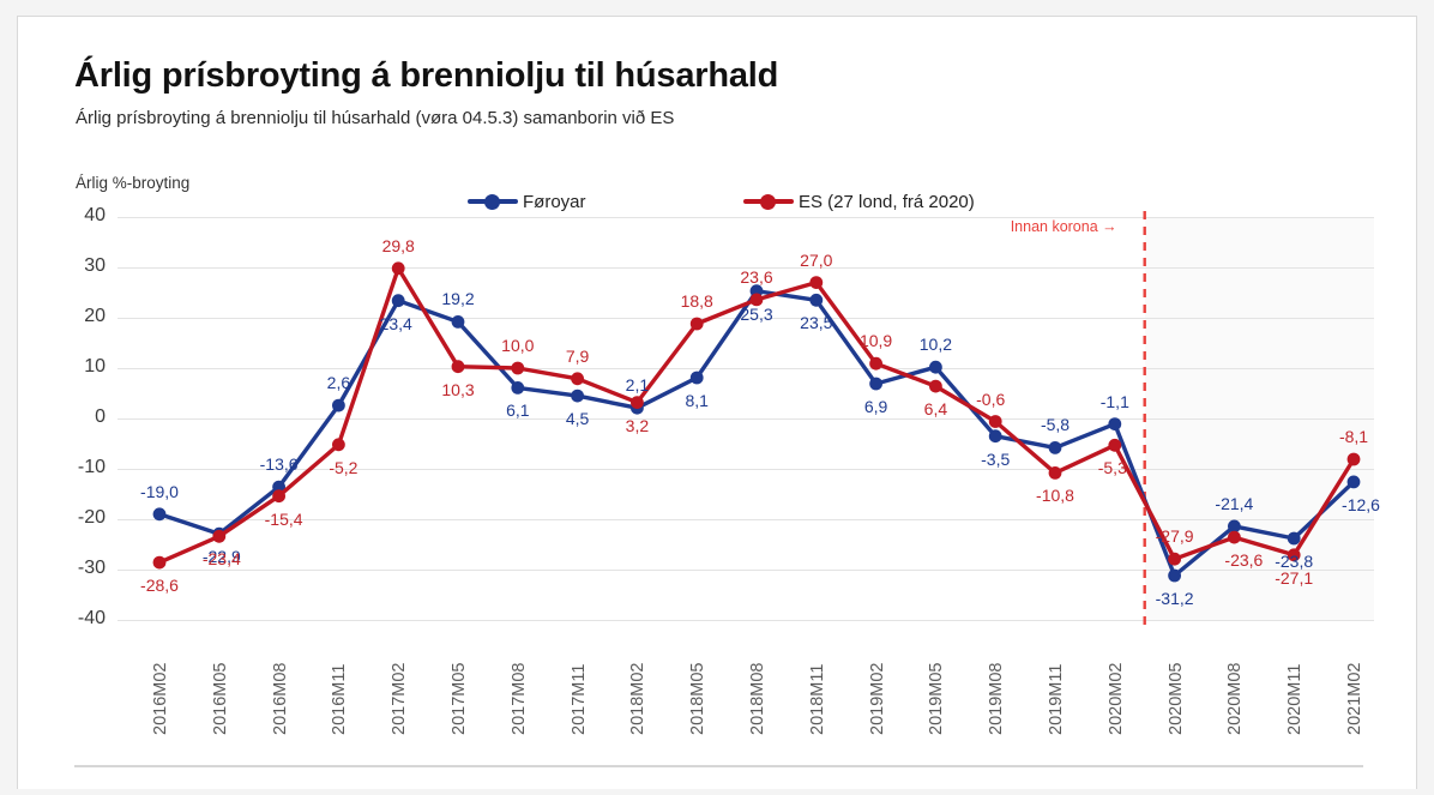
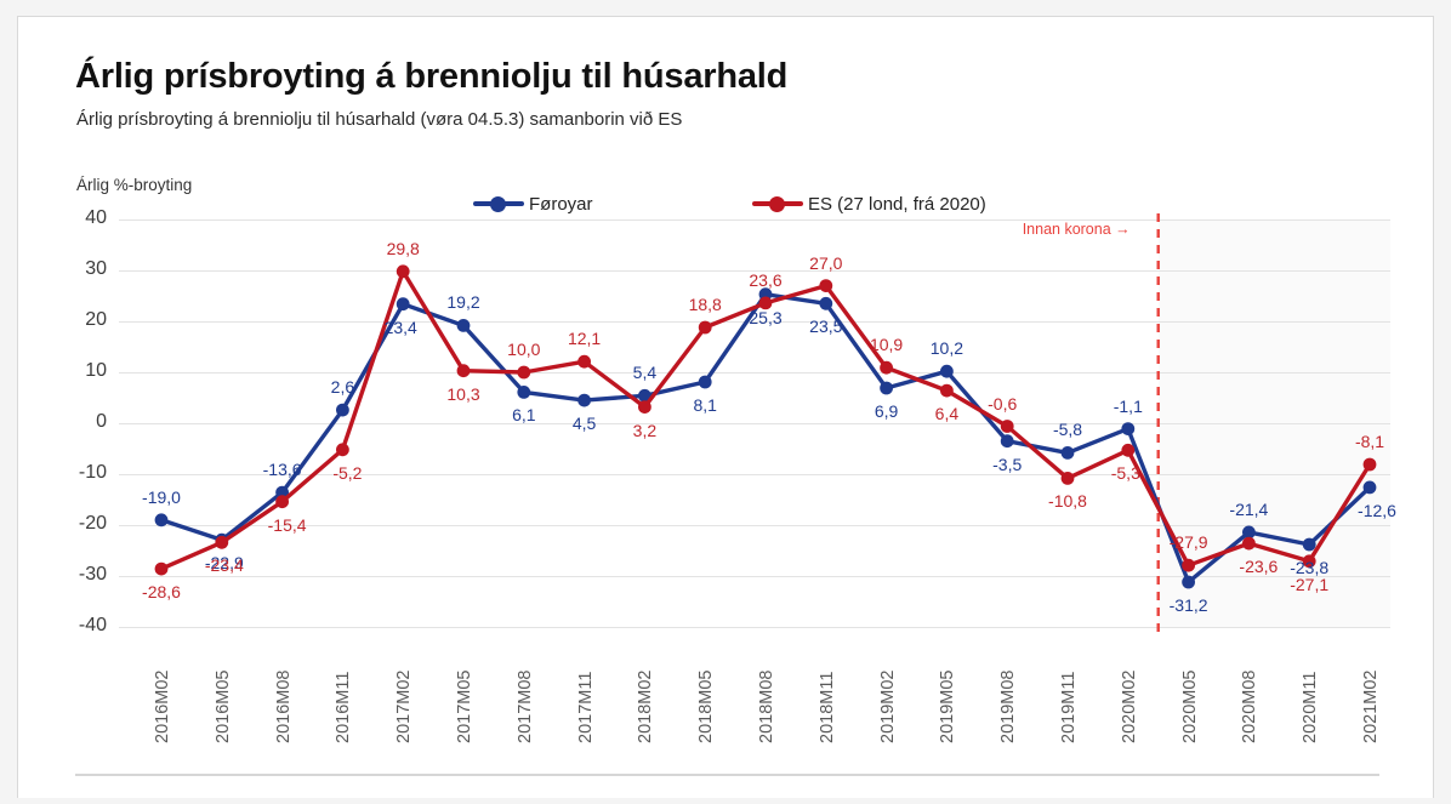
ES (27 lond, frá 2020)/2017M11: 7,9 -> 12,1
Føroyar/2018M02: 2,1 -> 5,4
